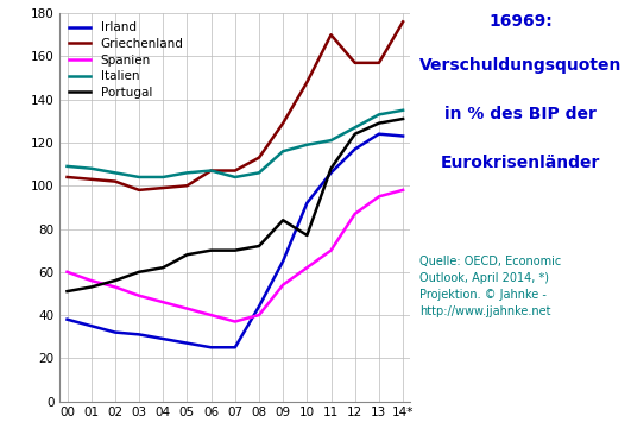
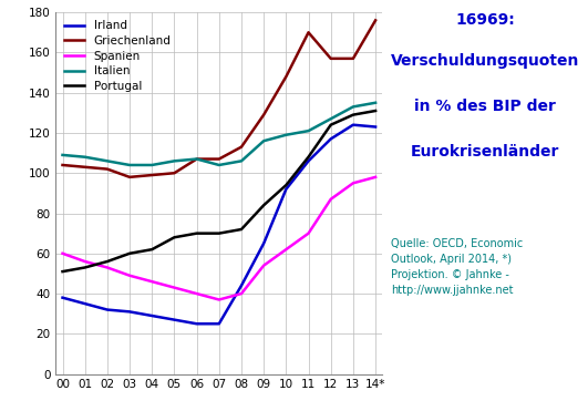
Portugal/10: 77 -> 94
